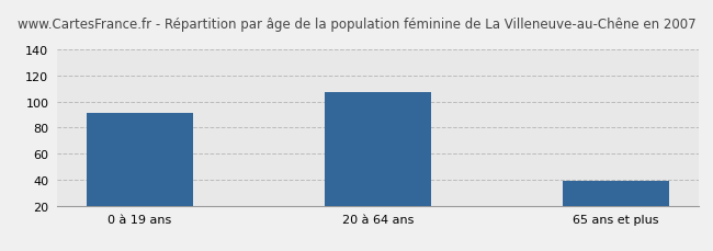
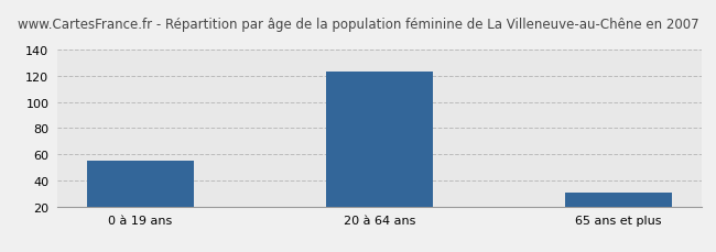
0 à 19 ans: 91 -> 55
20 à 64 ans: 107 -> 123
65 ans et plus: 39 -> 31
